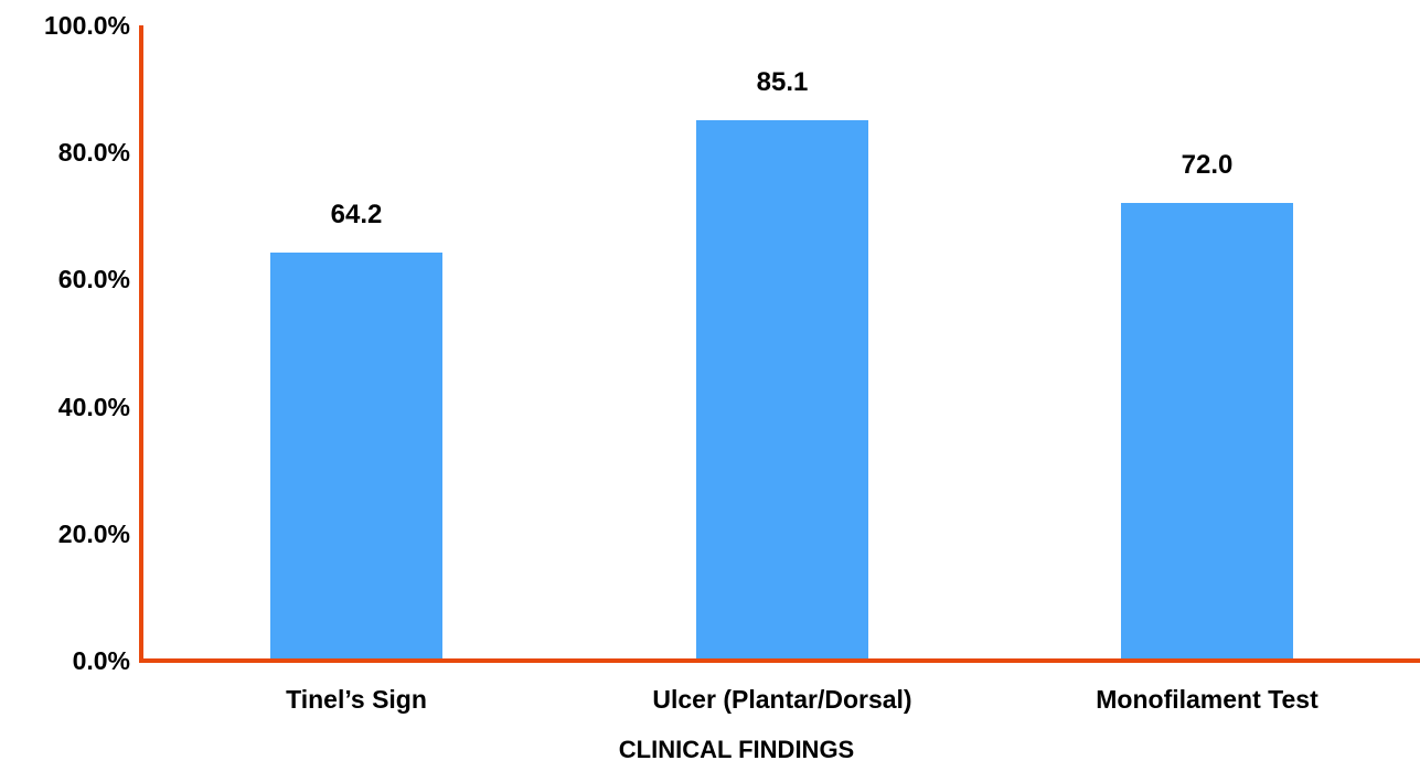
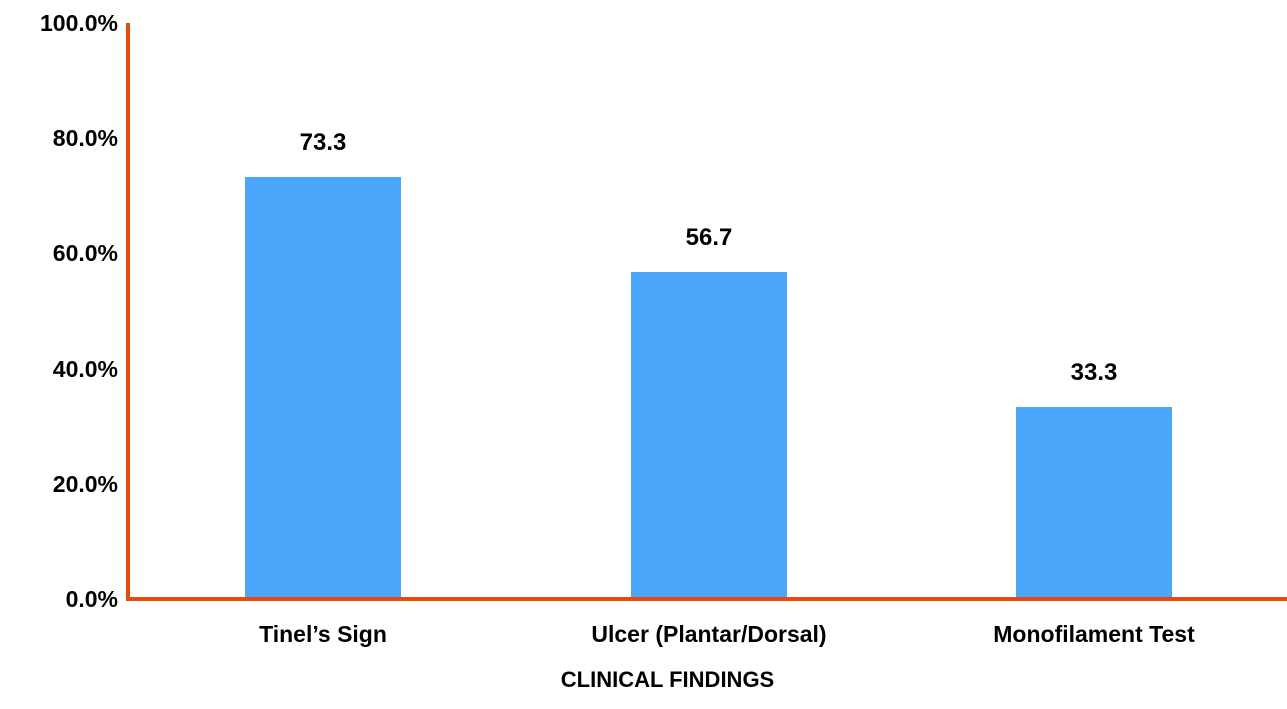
Tinel’s Sign: 64.2 -> 73.3
Ulcer (Plantar/Dorsal): 85.1 -> 56.7
Monofilament Test: 72.0 -> 33.3
